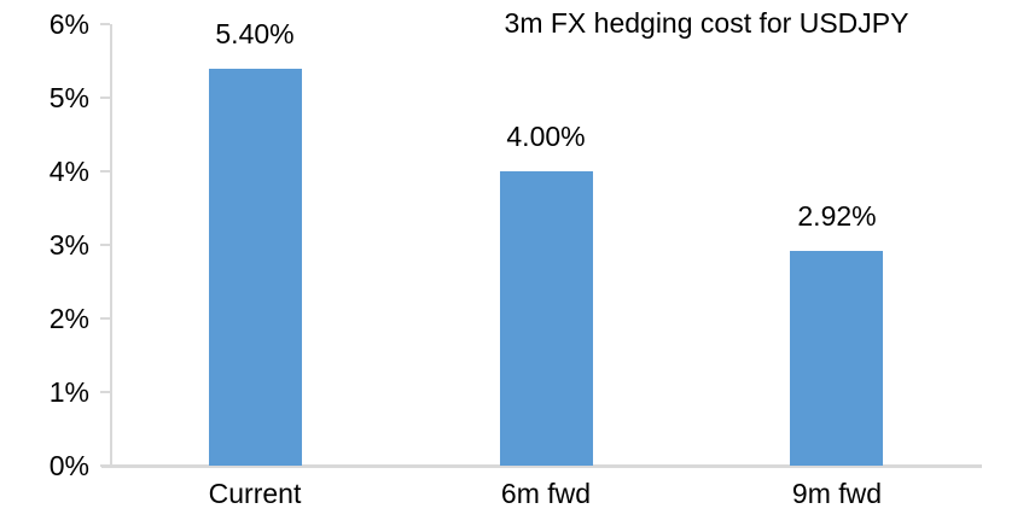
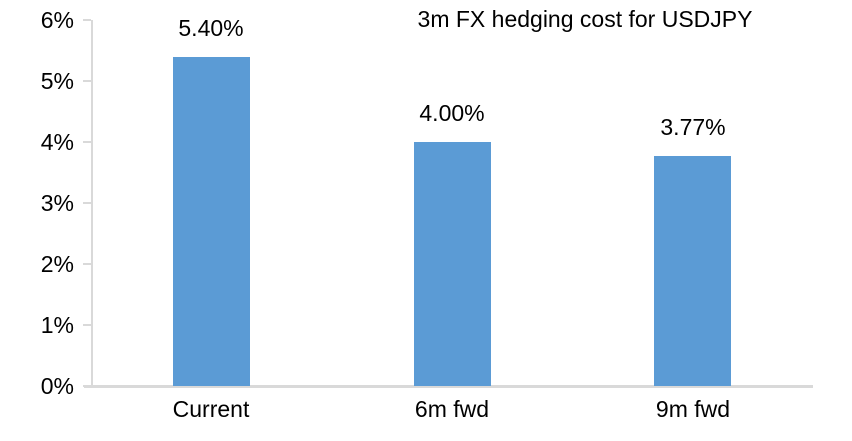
9m fwd: 2.92% -> 3.77%
